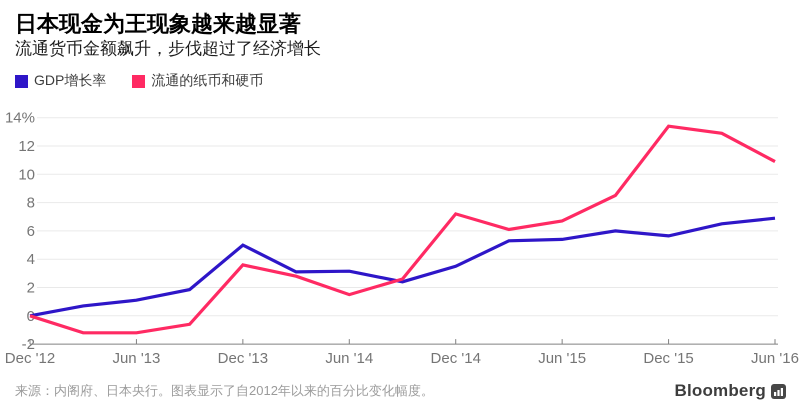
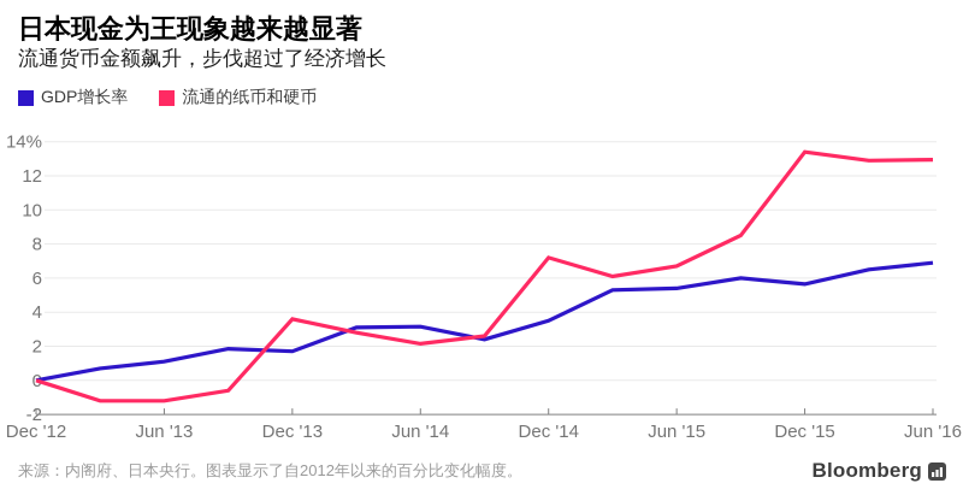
GDP增长率/Dec '13: 5.0% -> 1.7%
流通的纸币和硬币/Jun '14: 1.5% -> 2.1%
流通的纸币和硬币/Jun '16: 10.9% -> 12.9%
